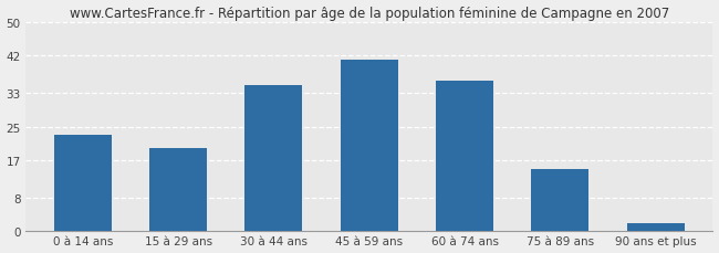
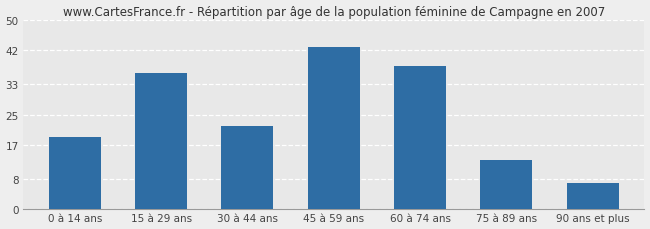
0 à 14 ans: 23 -> 19
15 à 29 ans: 20 -> 36
30 à 44 ans: 35 -> 22
45 à 59 ans: 41 -> 43
60 à 74 ans: 36 -> 38
75 à 89 ans: 15 -> 13
90 ans et plus: 2 -> 7
